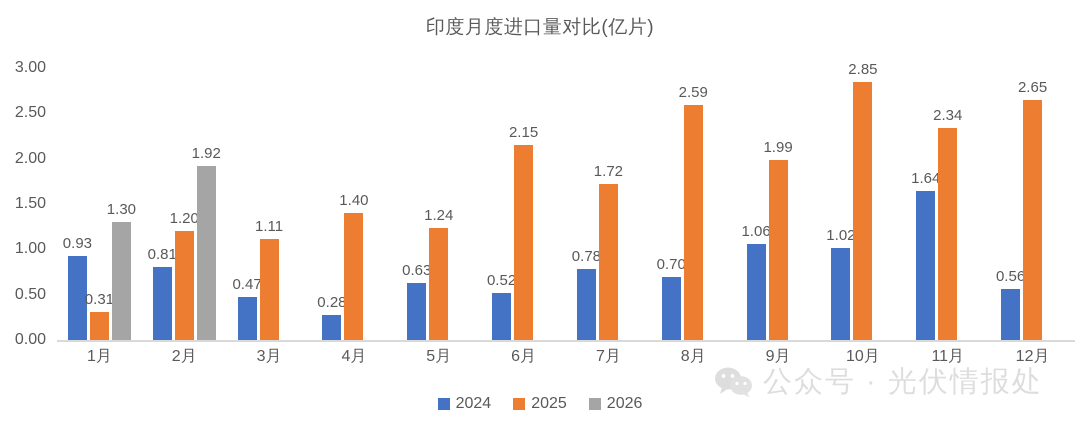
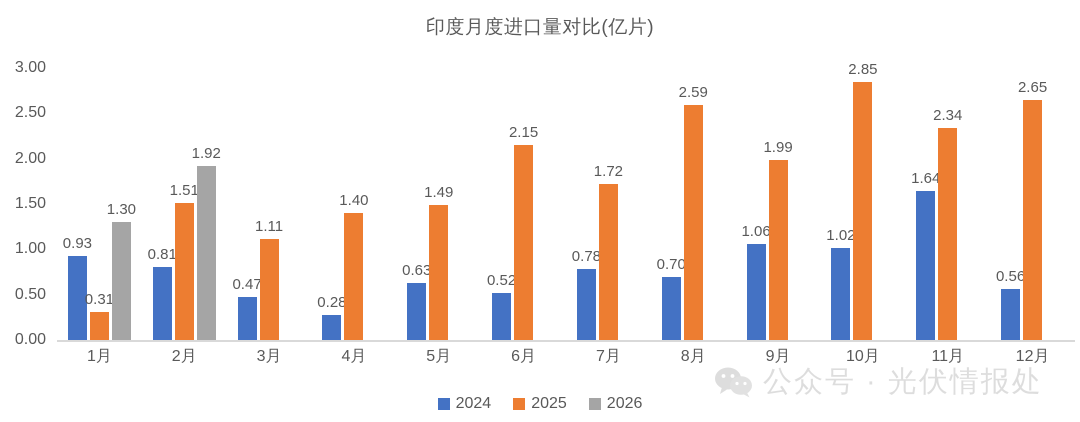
2025/2月: 1.20 -> 1.51
2025/5月: 1.24 -> 1.49
